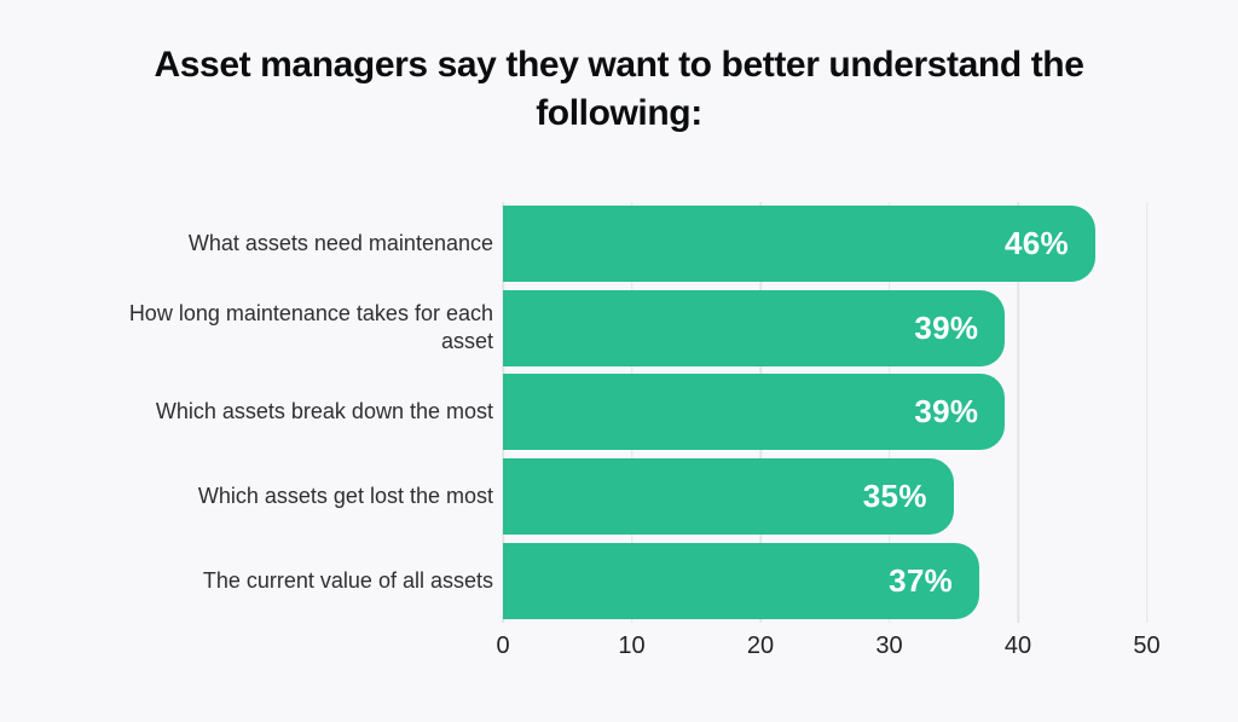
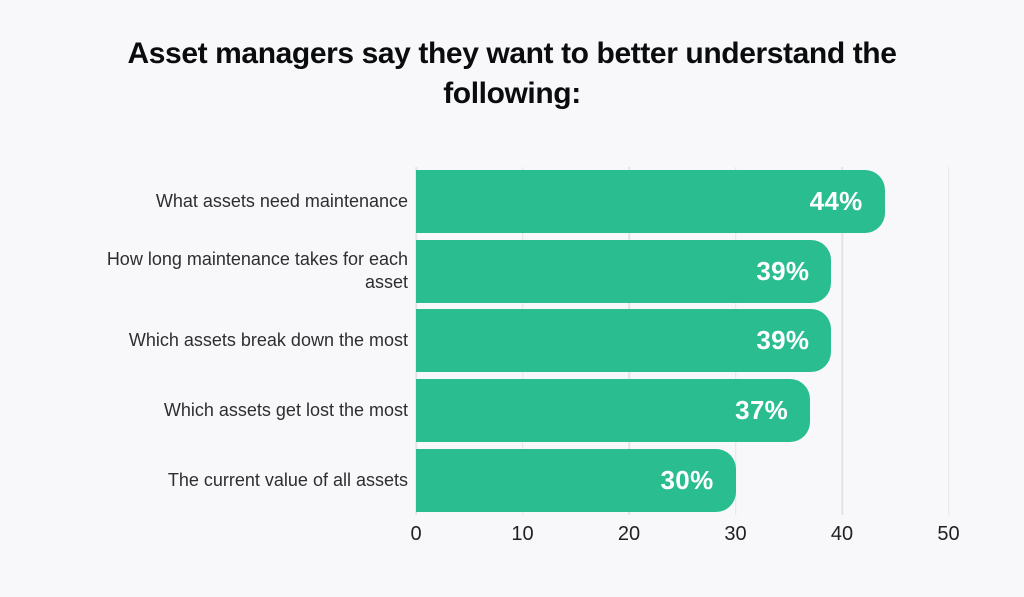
What assets need maintenance: 46% -> 44%
Which assets get lost the most: 35% -> 37%
The current value of all assets: 37% -> 30%
